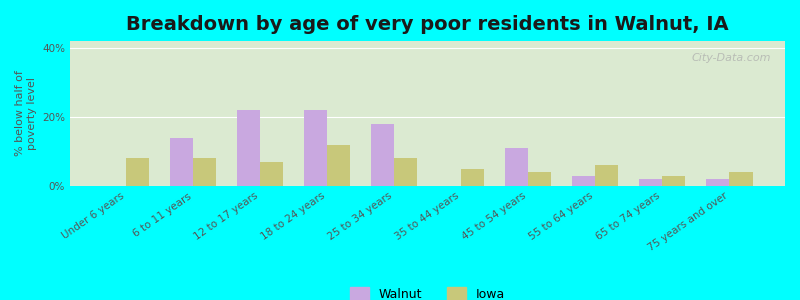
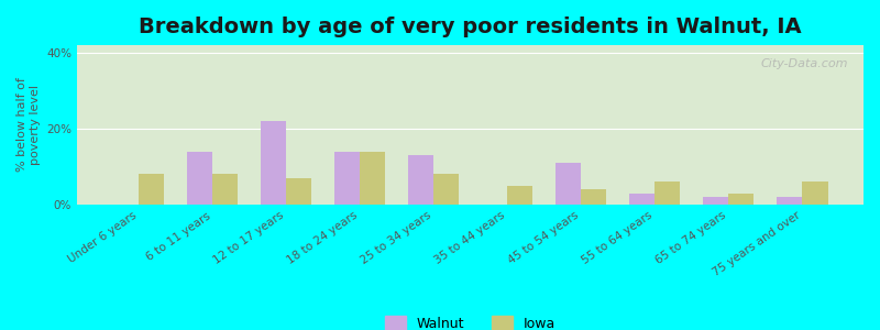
Walnut/18 to 24 years: 22% -> 14%
Iowa/18 to 24 years: 12% -> 14%
Walnut/25 to 34 years: 18% -> 13%
Iowa/75 years and over: 4% -> 6%
